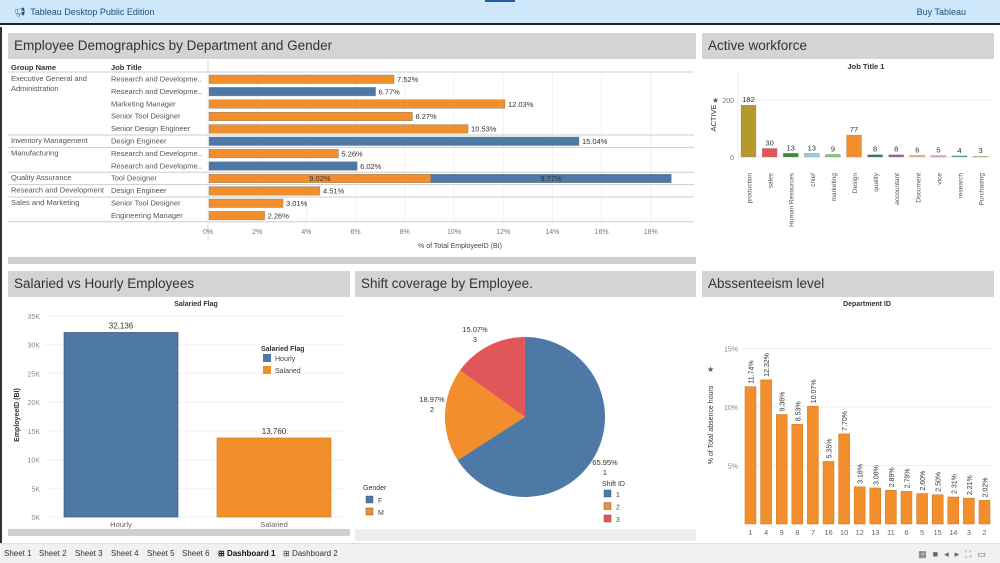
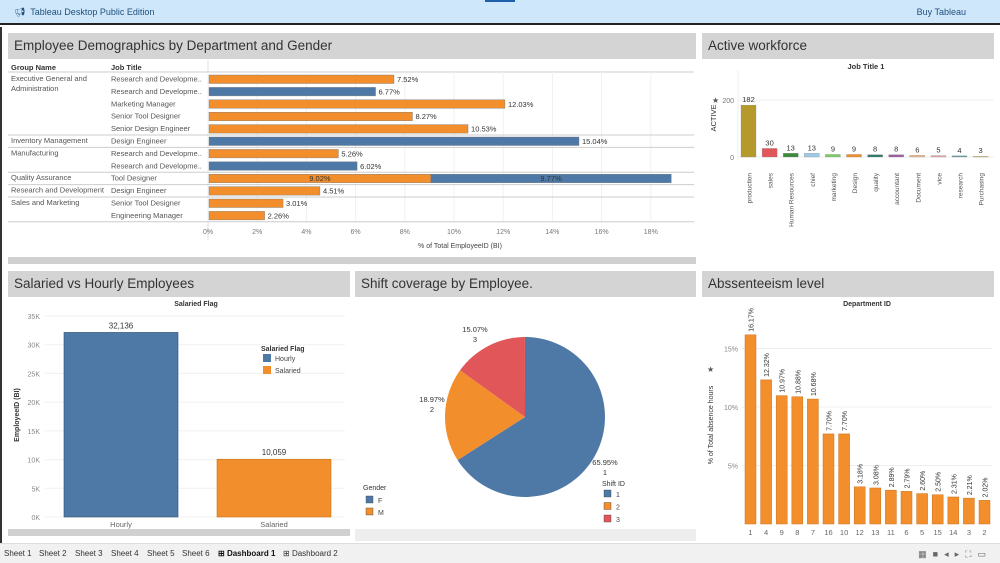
Job Title 1/Design: 77 -> 9
Salaried Flag/Salaried: 13,760 -> 10,059
Department ID/1: 11.74% -> 16.17%
Department ID/9: 9.36% -> 10.97%
Department ID/8: 8.53% -> 10.88%
Department ID/7: 10.07% -> 10.68%
Department ID/16: 5.35% -> 7.70%
